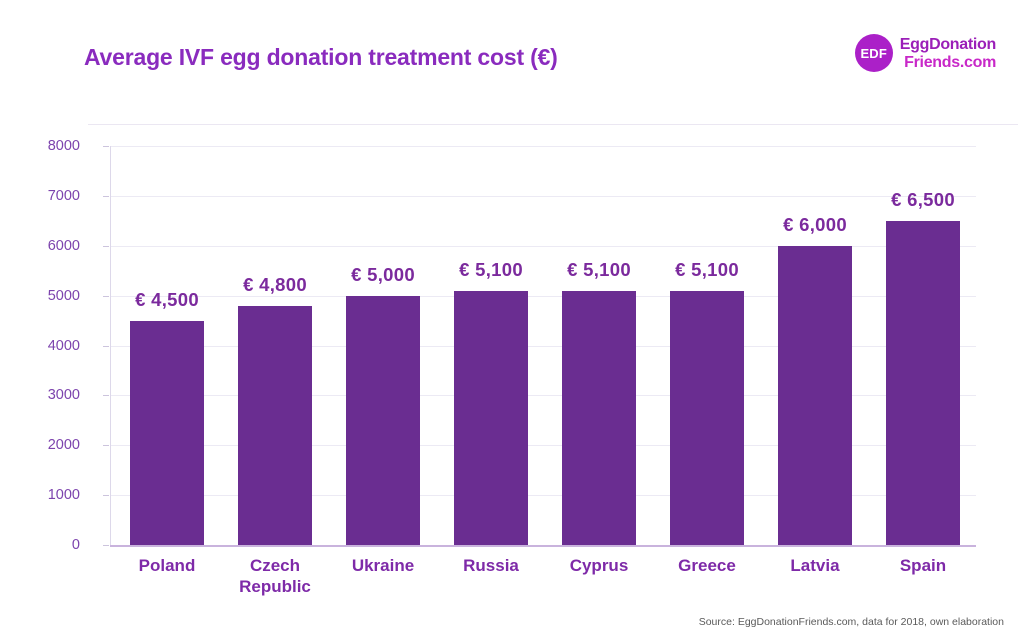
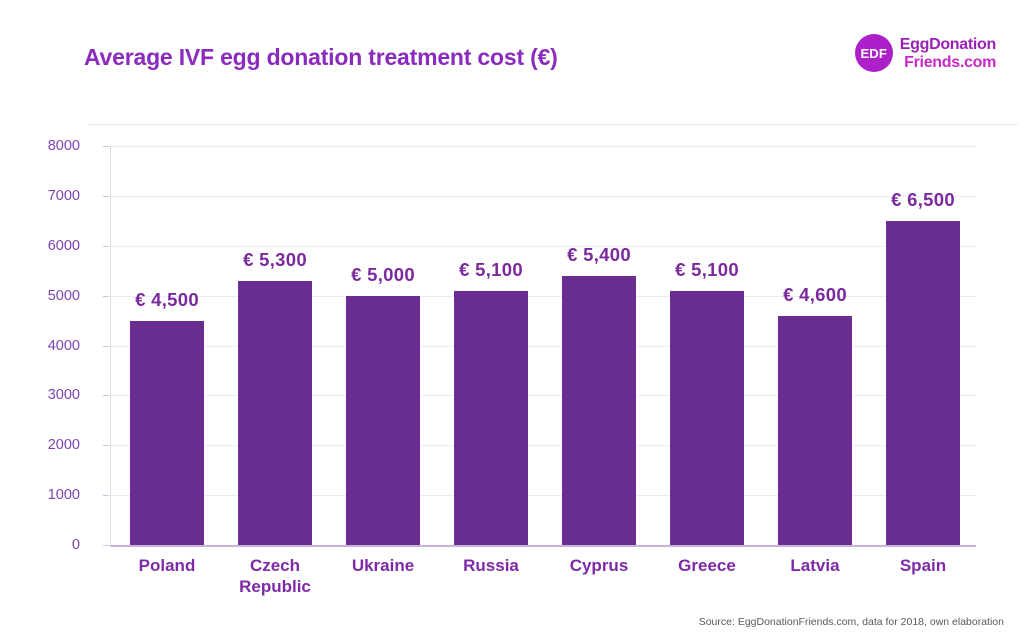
Czech Republic: 4,800 -> 5,300
Cyprus: 5,100 -> 5,400
Latvia: 6,000 -> 4,600
